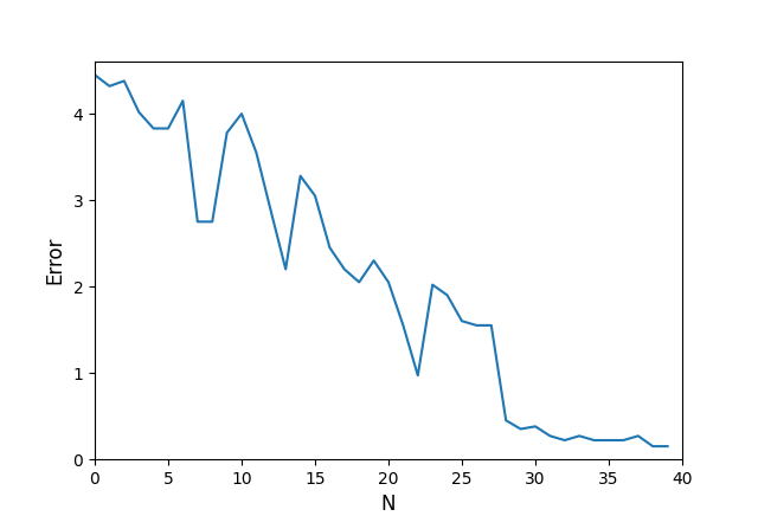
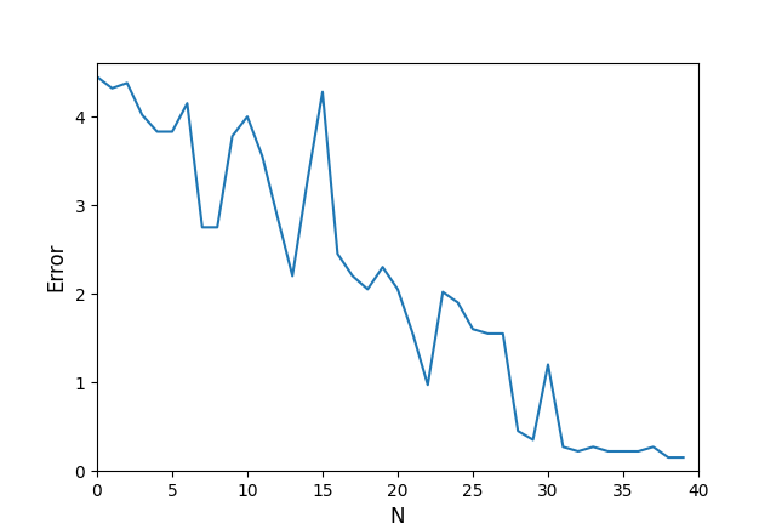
15: 3.05 -> 4.28
30: 0.38 -> 1.20
